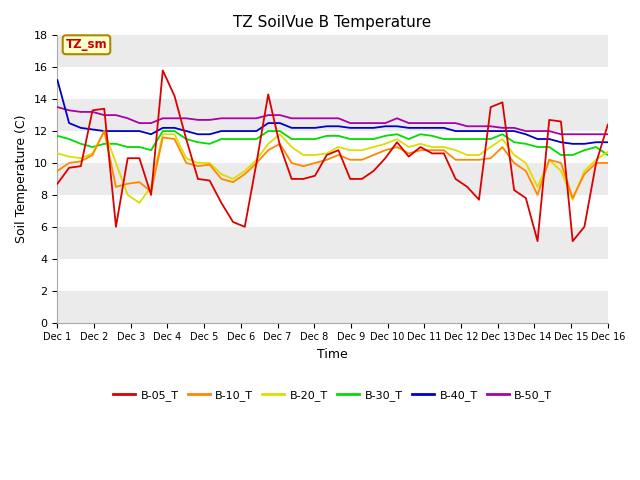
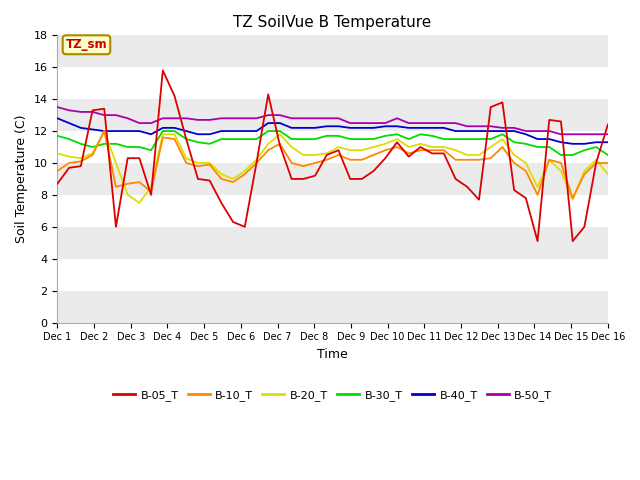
B-40_T/Dec 1: 15.2 -> 12.8
B-20_T/Dec 16: 10.7 -> 9.3
